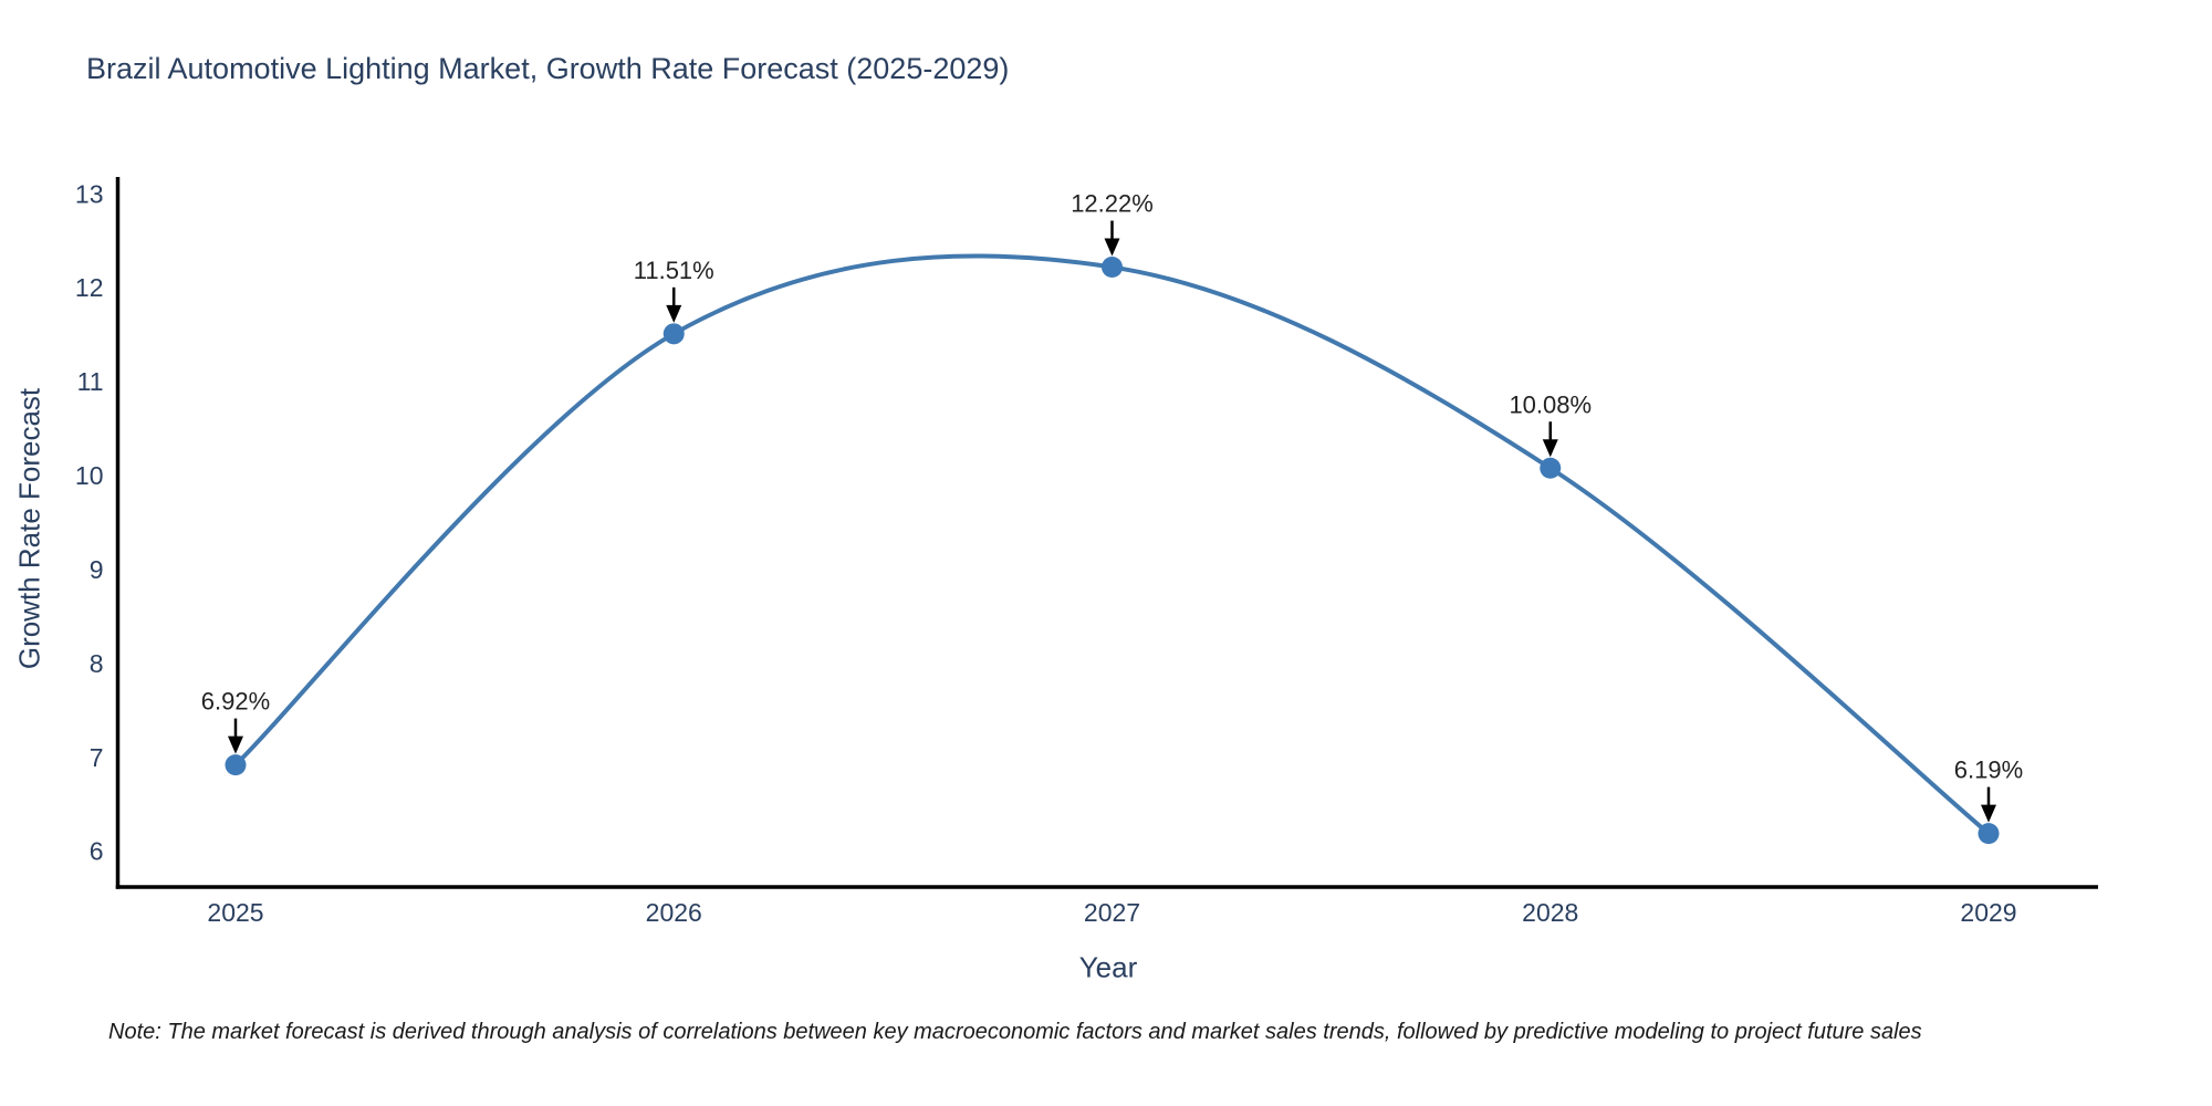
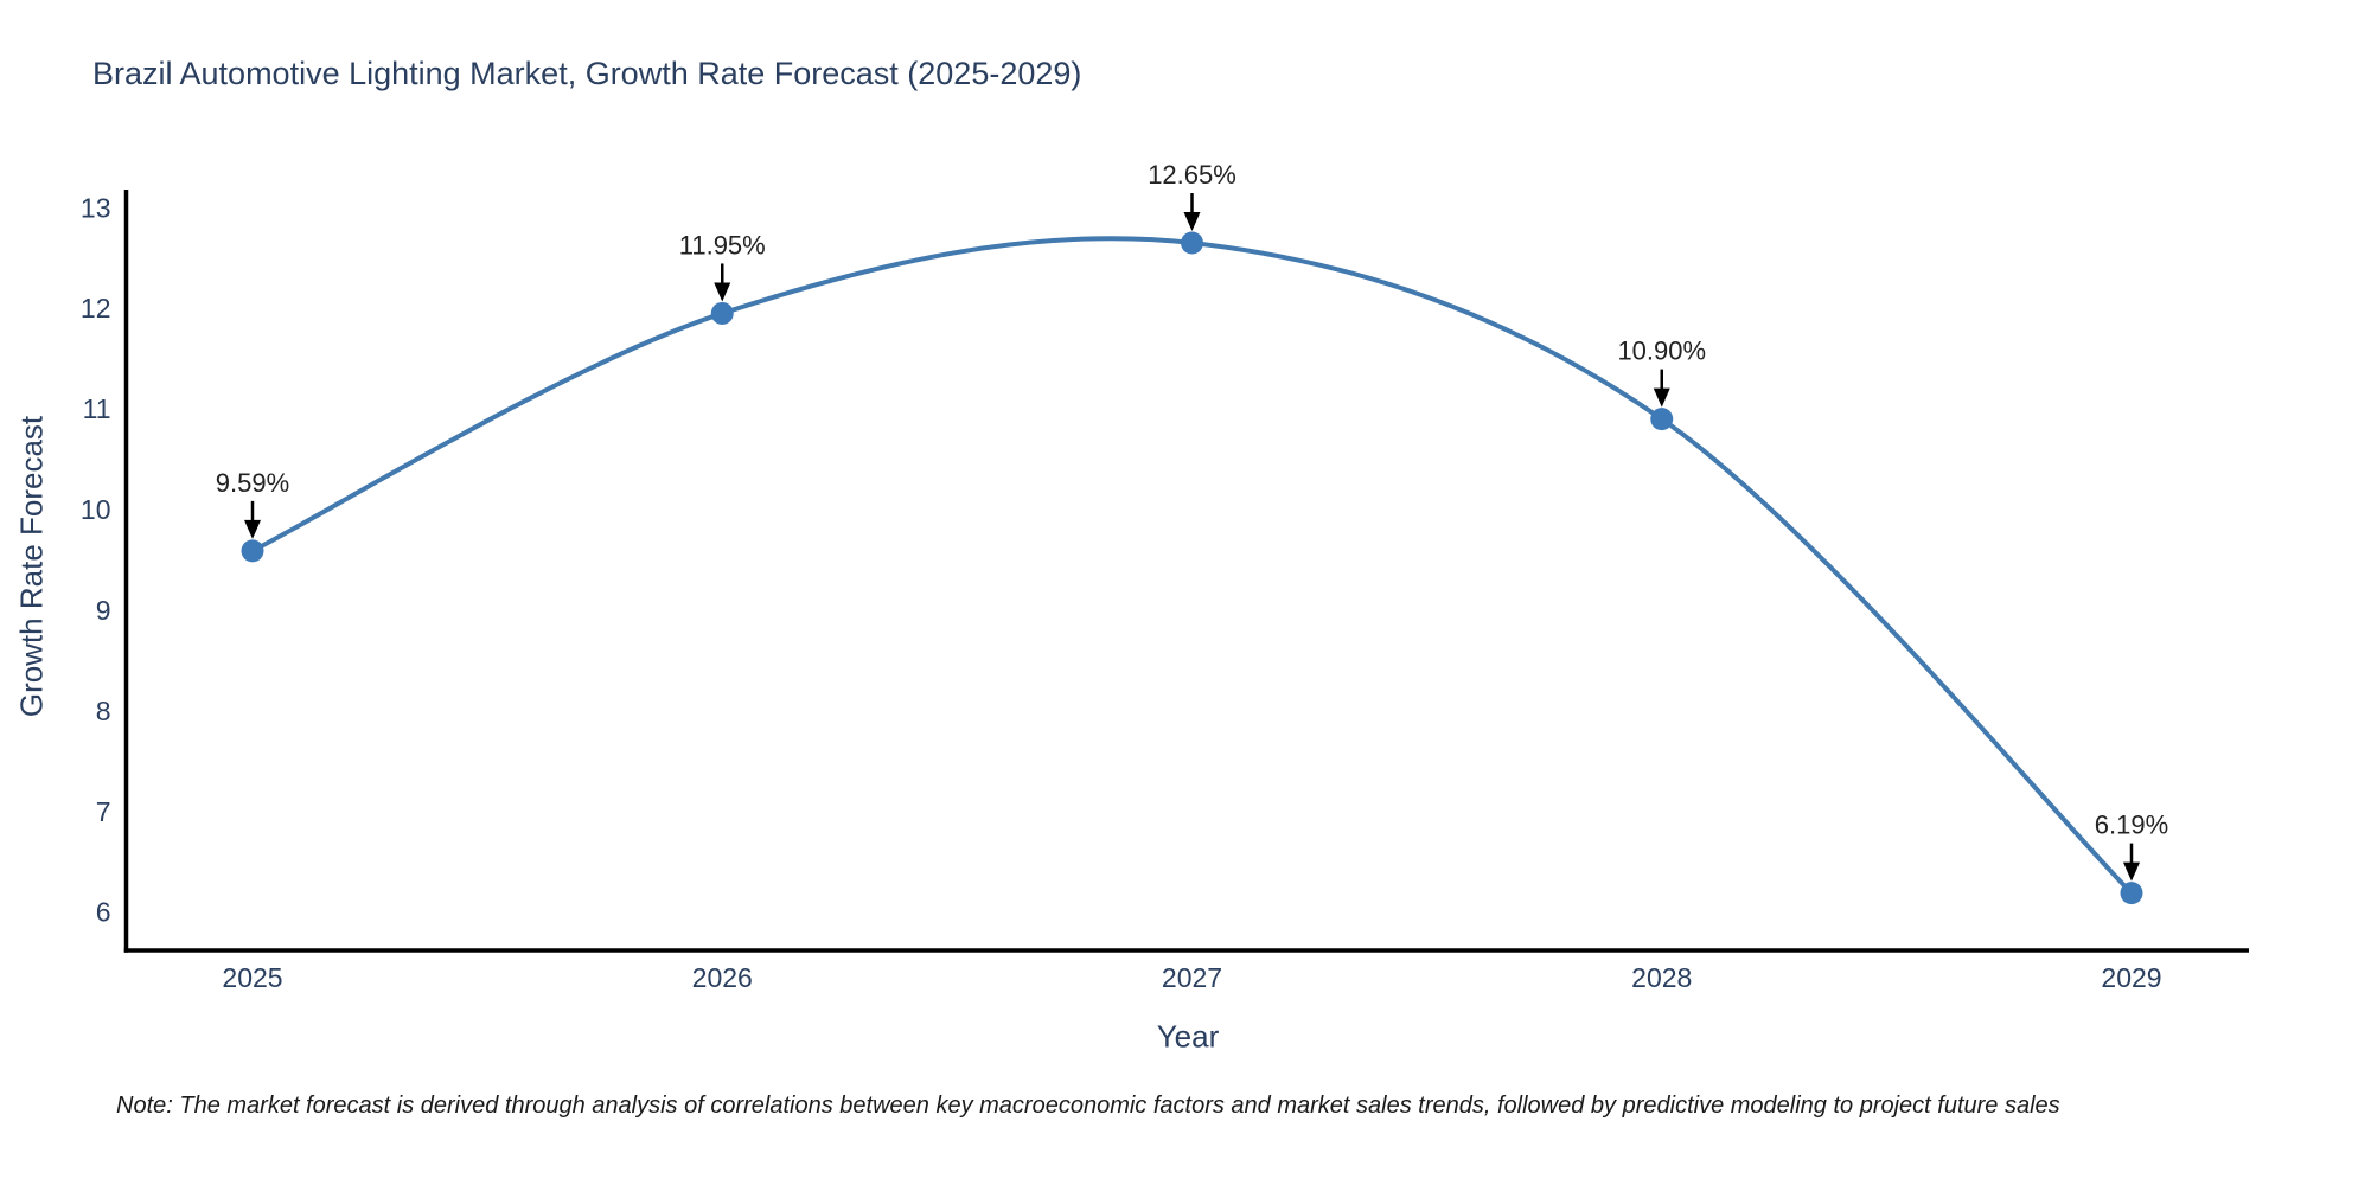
2025: 6.92% -> 9.59%
2026: 11.51% -> 11.95%
2027: 12.22% -> 12.65%
2028: 10.08% -> 10.90%
